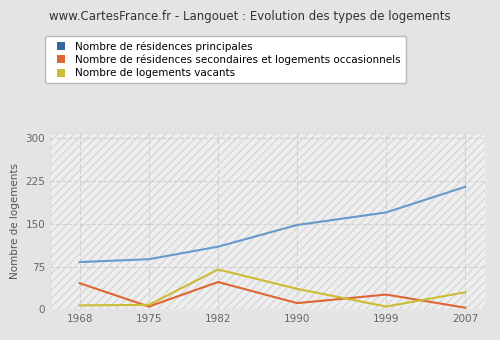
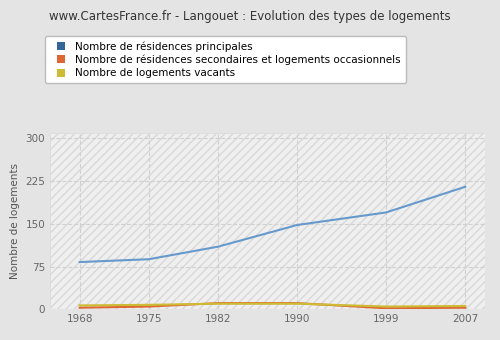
Nombre de résidences secondaires et logements occasionnels/1968: 46 -> 3
Nombre de résidences secondaires et logements occasionnels/1982: 48 -> 11
Nombre de logements vacants/1982: 70 -> 10
Nombre de logements vacants/1990: 36 -> 10
Nombre de résidences secondaires et logements occasionnels/1999: 26 -> 2
Nombre de logements vacants/2007: 30 -> 6
